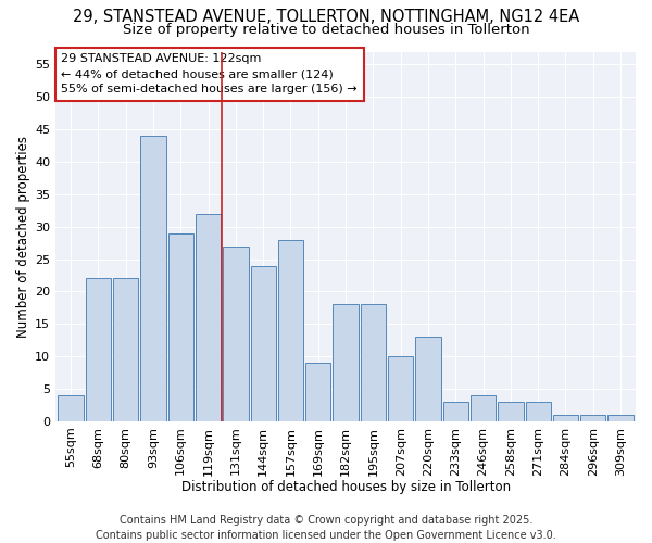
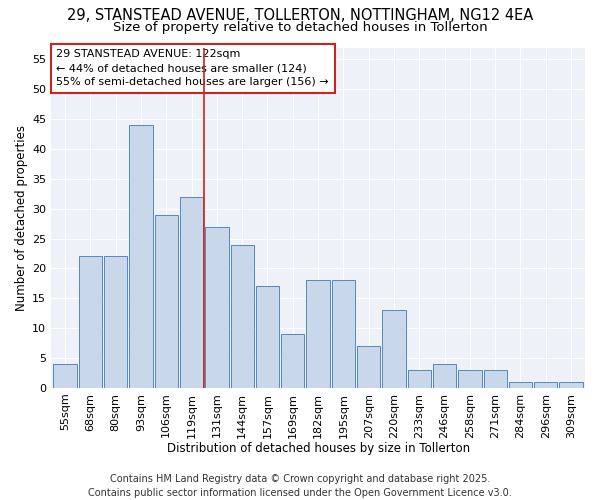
157sqm: 28 -> 17
207sqm: 10 -> 7
